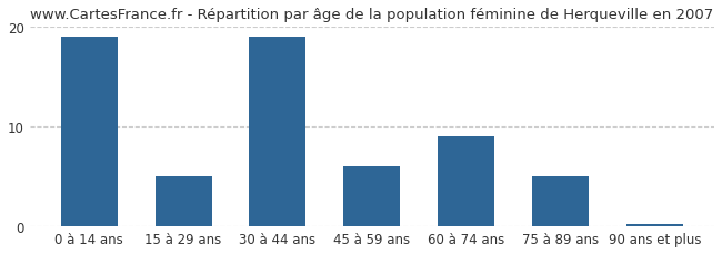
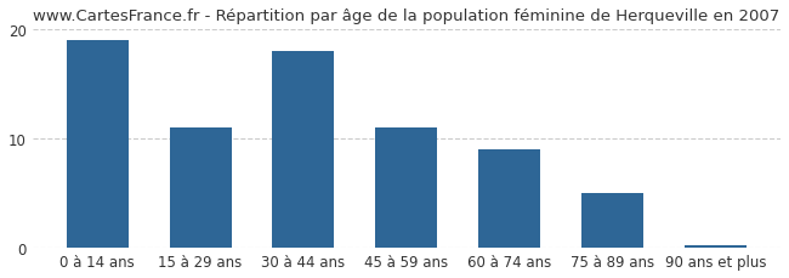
15 à 29 ans: 5.0 -> 11.0
30 à 44 ans: 19.0 -> 18.0
45 à 59 ans: 6.0 -> 11.0
